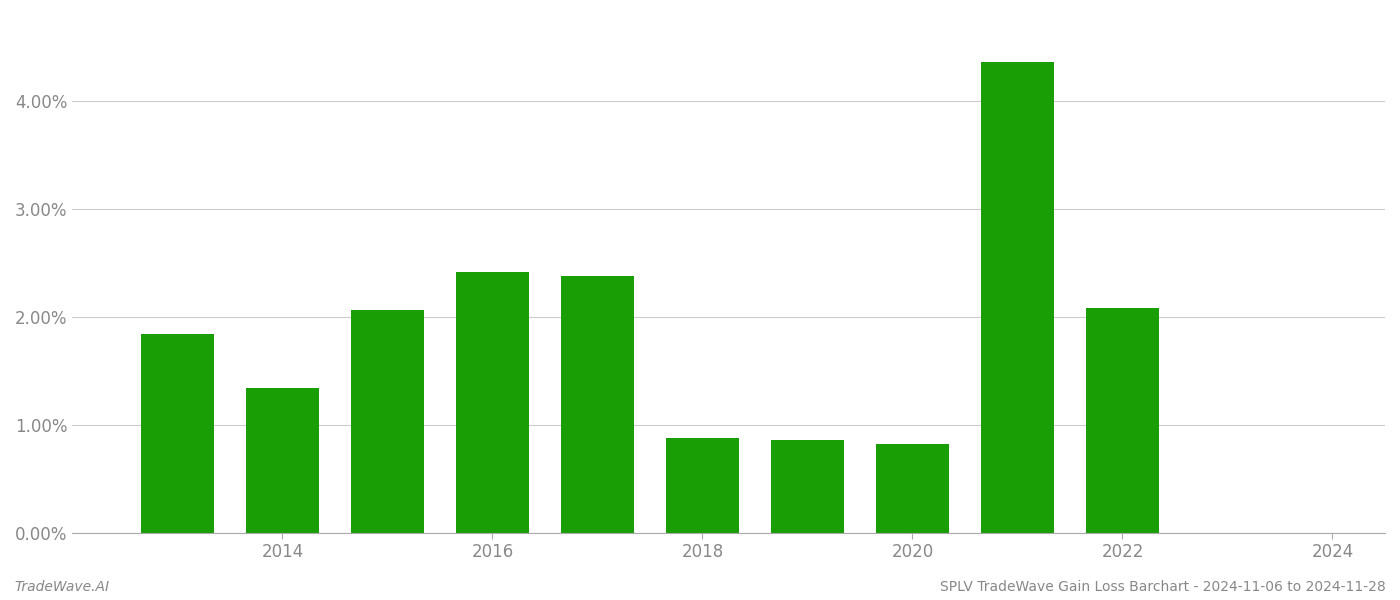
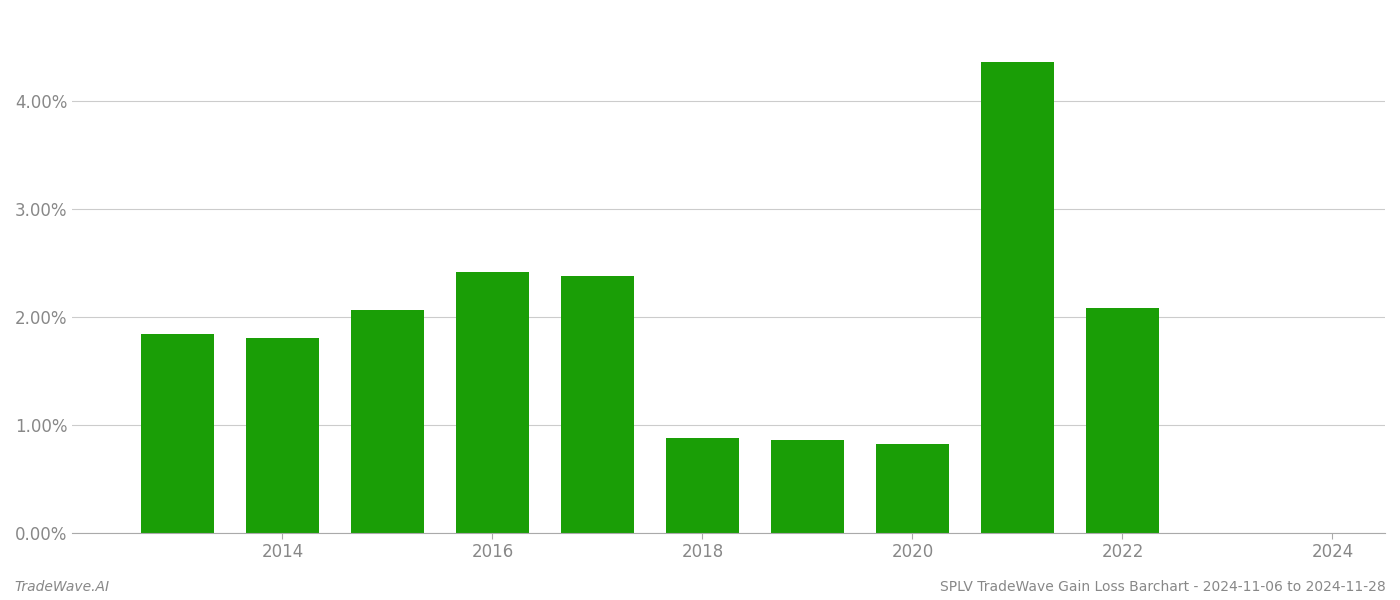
2014: 1.34% -> 1.80%
